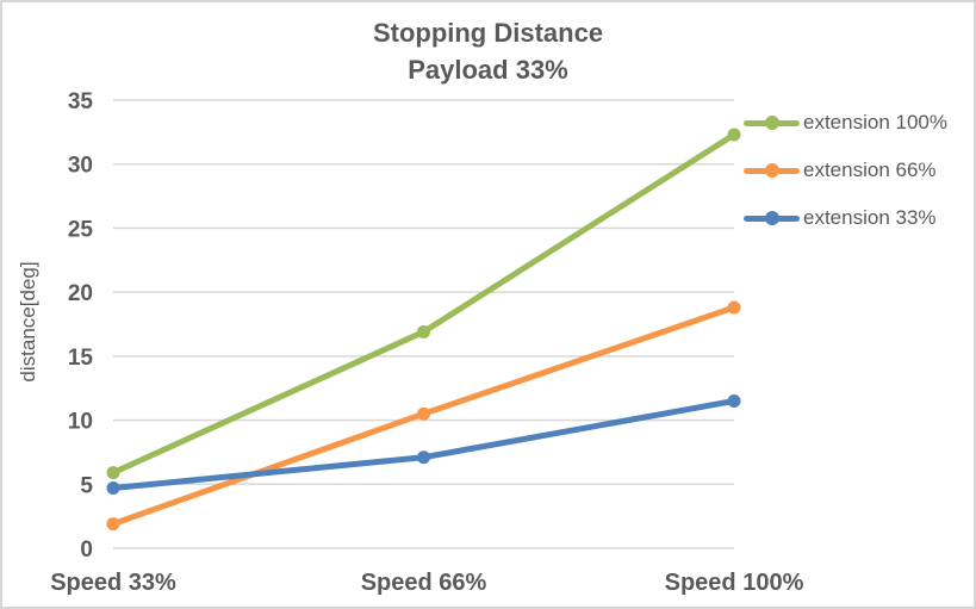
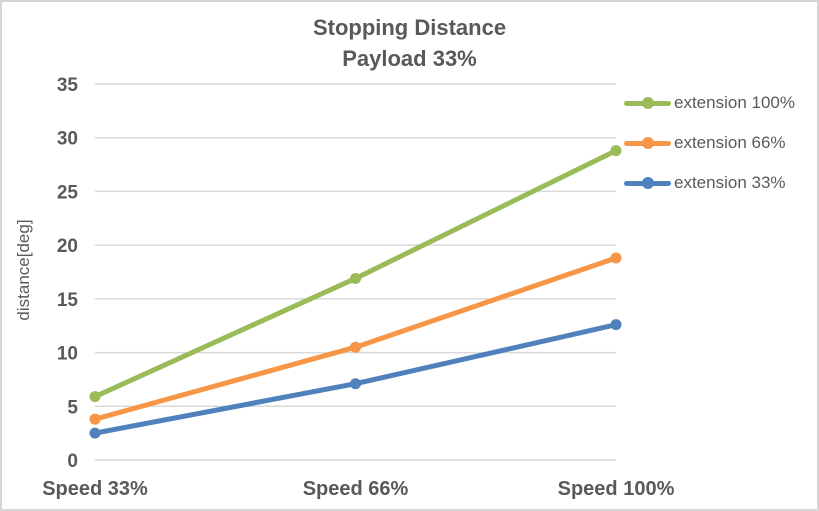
extension 66%/Speed 33%: 1.9 -> 3.8
extension 33%/Speed 33%: 4.7 -> 2.5
extension 100%/Speed 100%: 32.3 -> 28.8
extension 33%/Speed 100%: 11.5 -> 12.6
